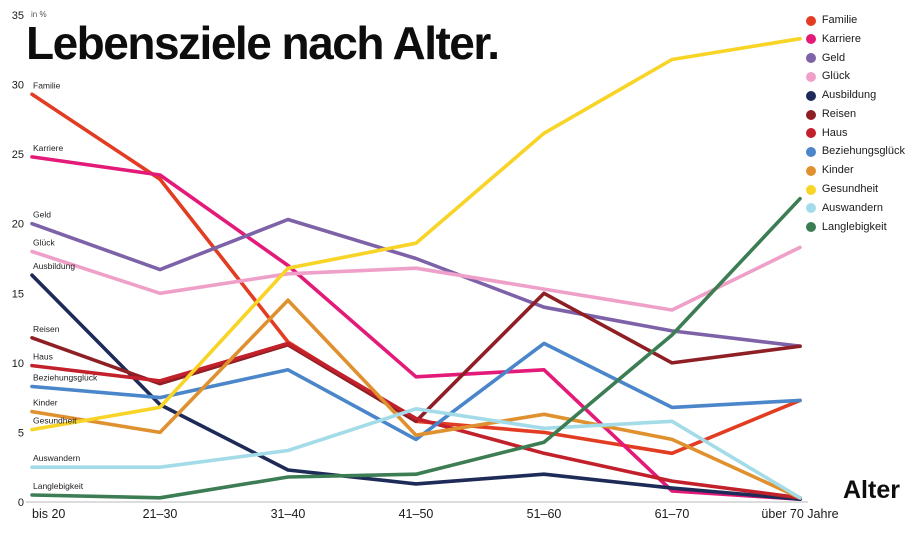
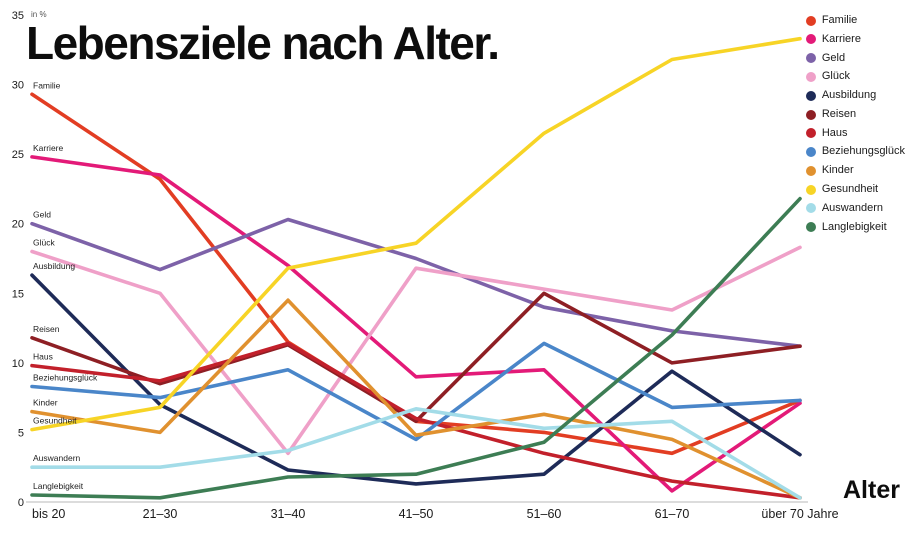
Glück/31–40: 16.4 -> 3.5
Ausbildung/61–70: 1.0 -> 9.4
Karriere/über 70 Jahre: 0.2 -> 7.1
Ausbildung/über 70 Jahre: 0.2 -> 3.4
